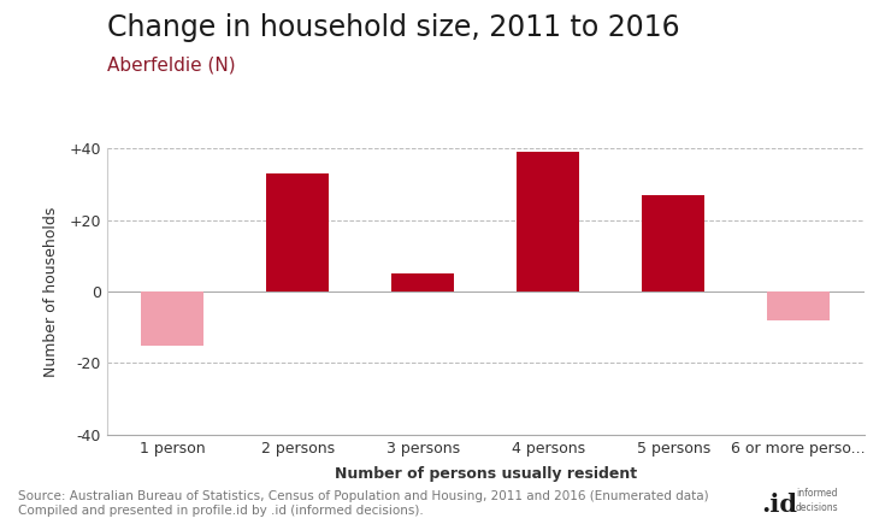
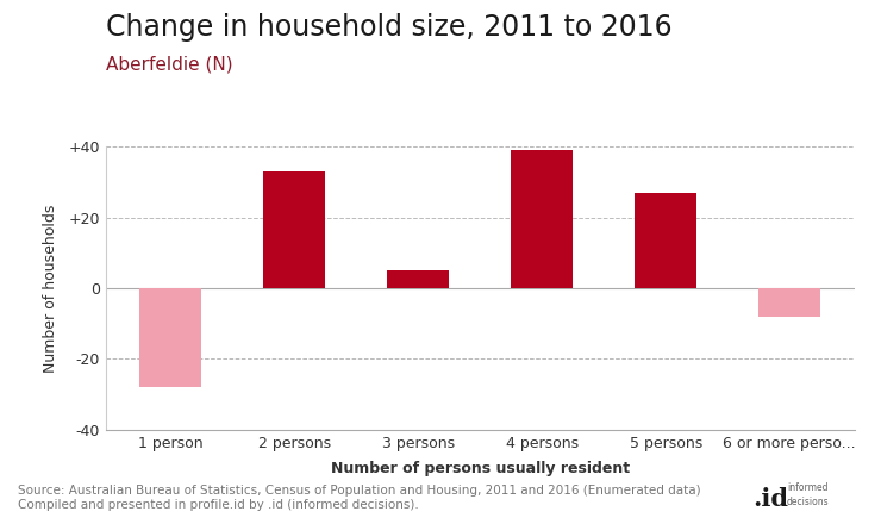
1 person: -15 -> -28
